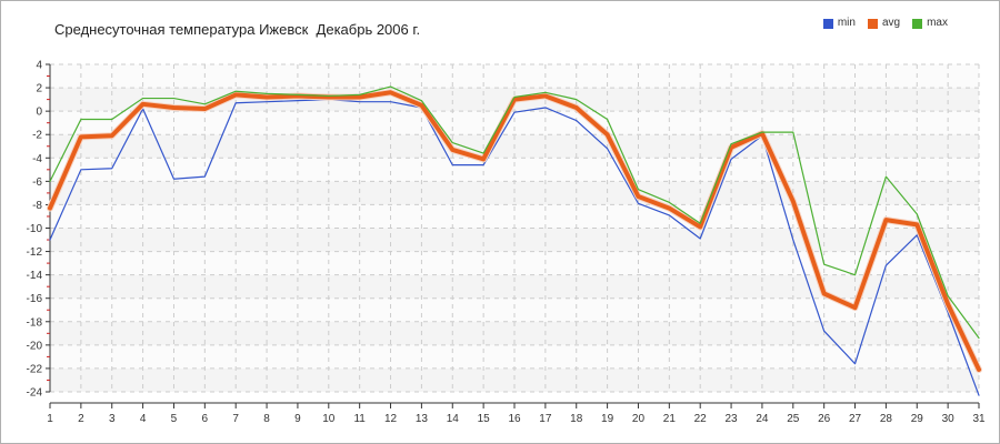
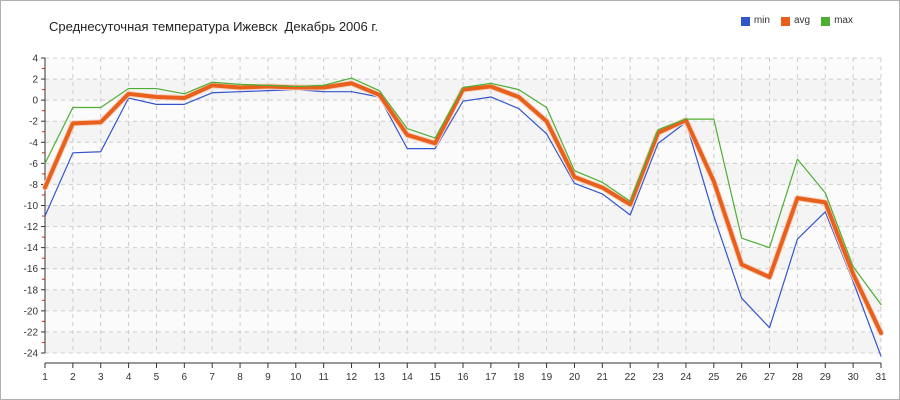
min/5: -5.8 -> -0.4
min/6: -5.6 -> -0.4
